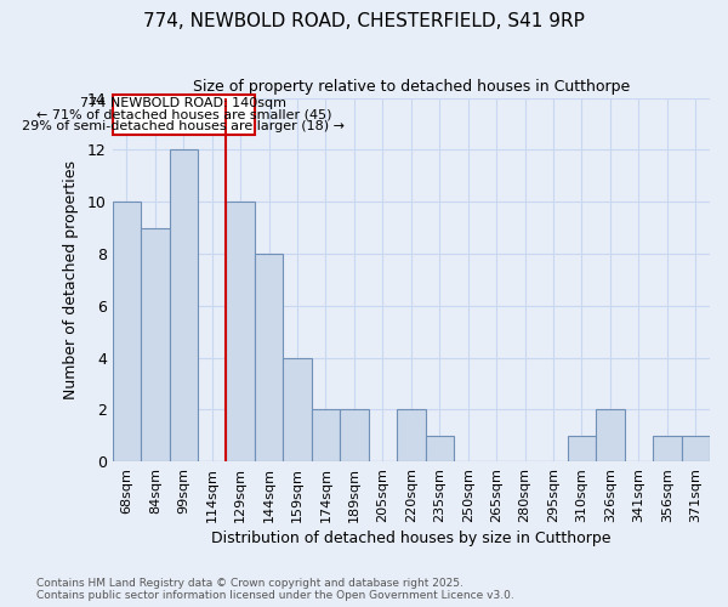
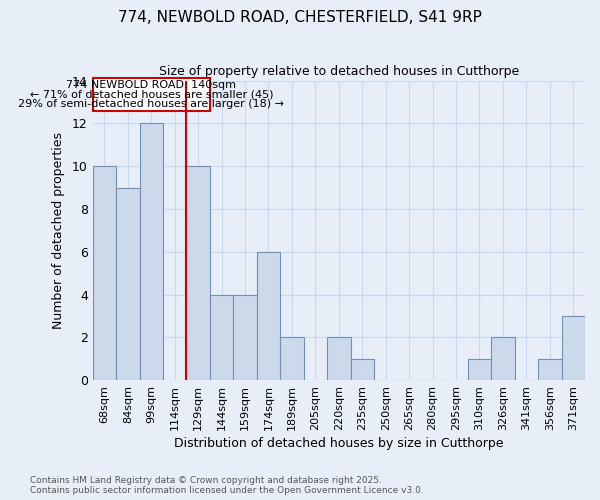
144sqm: 8 -> 4
174sqm: 2 -> 6
371sqm: 1 -> 3
